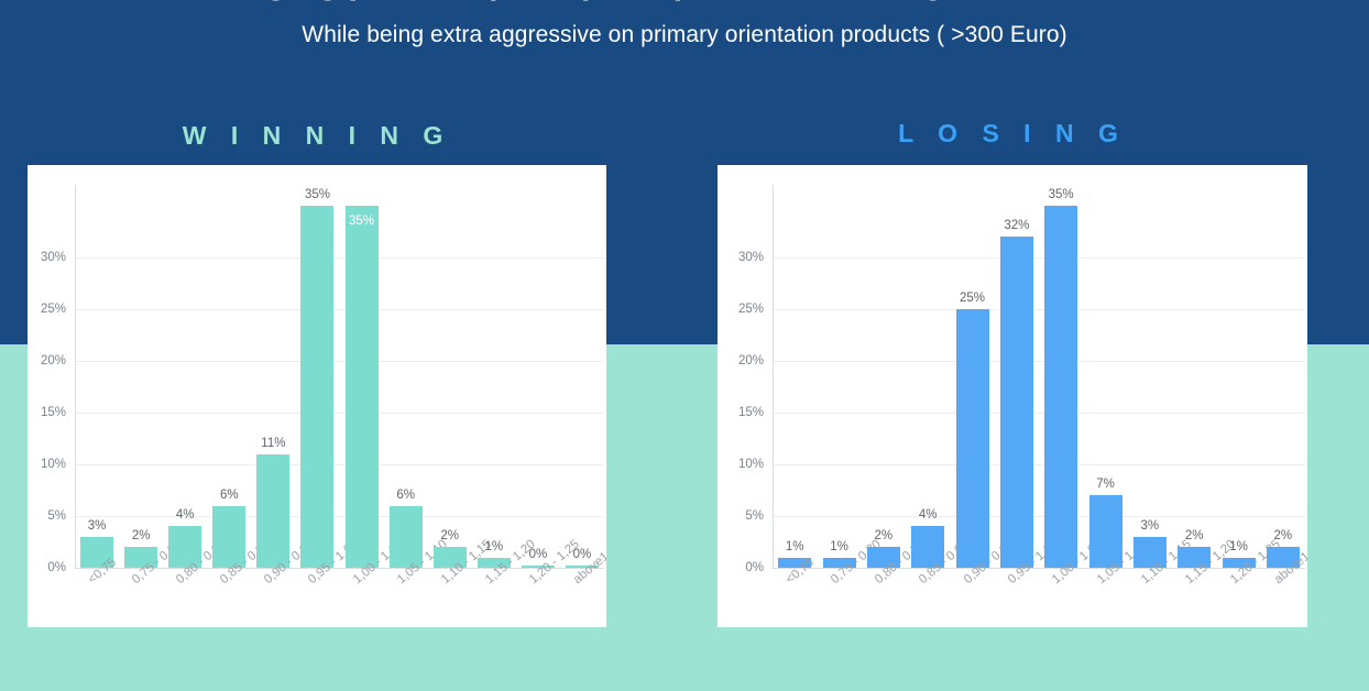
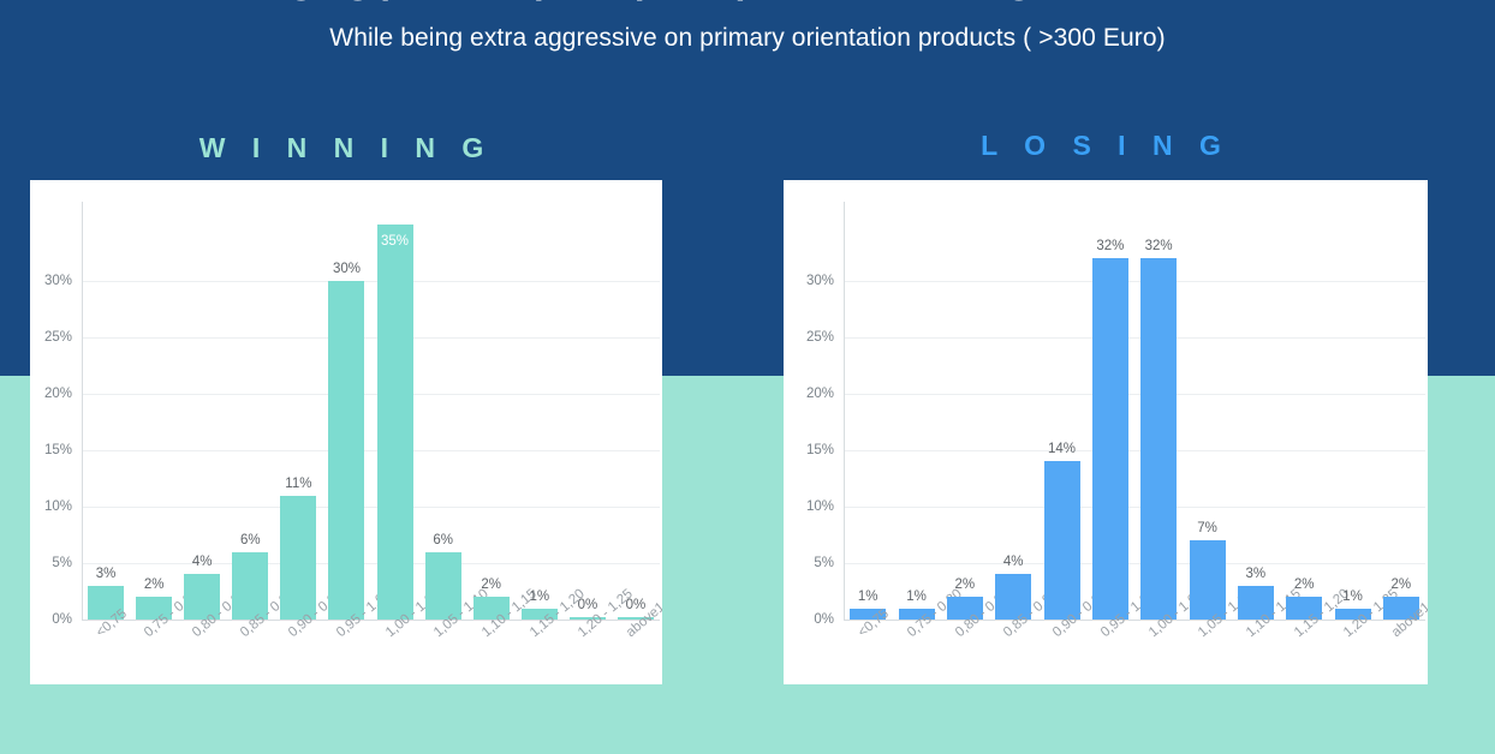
W I N N I N G/0,95 - 1,00: 35% -> 30%
L O S I N G/0,90 - 0,95: 25% -> 14%
L O S I N G/1,00 - 1,05: 35% -> 32%
